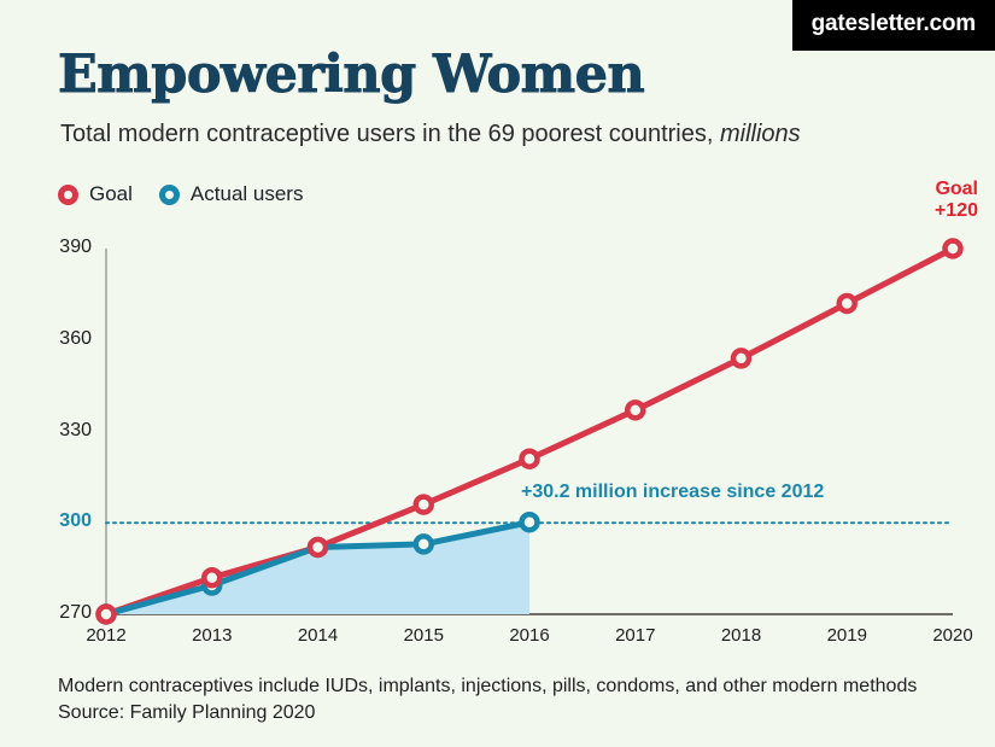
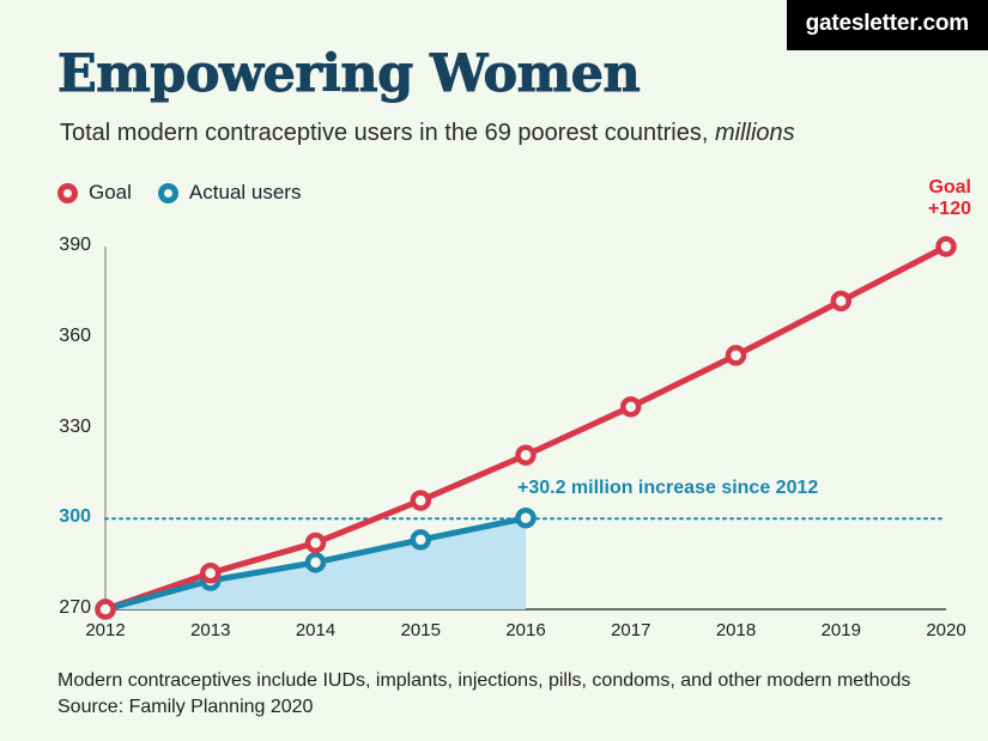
Actual users/2014: 292 -> 286
